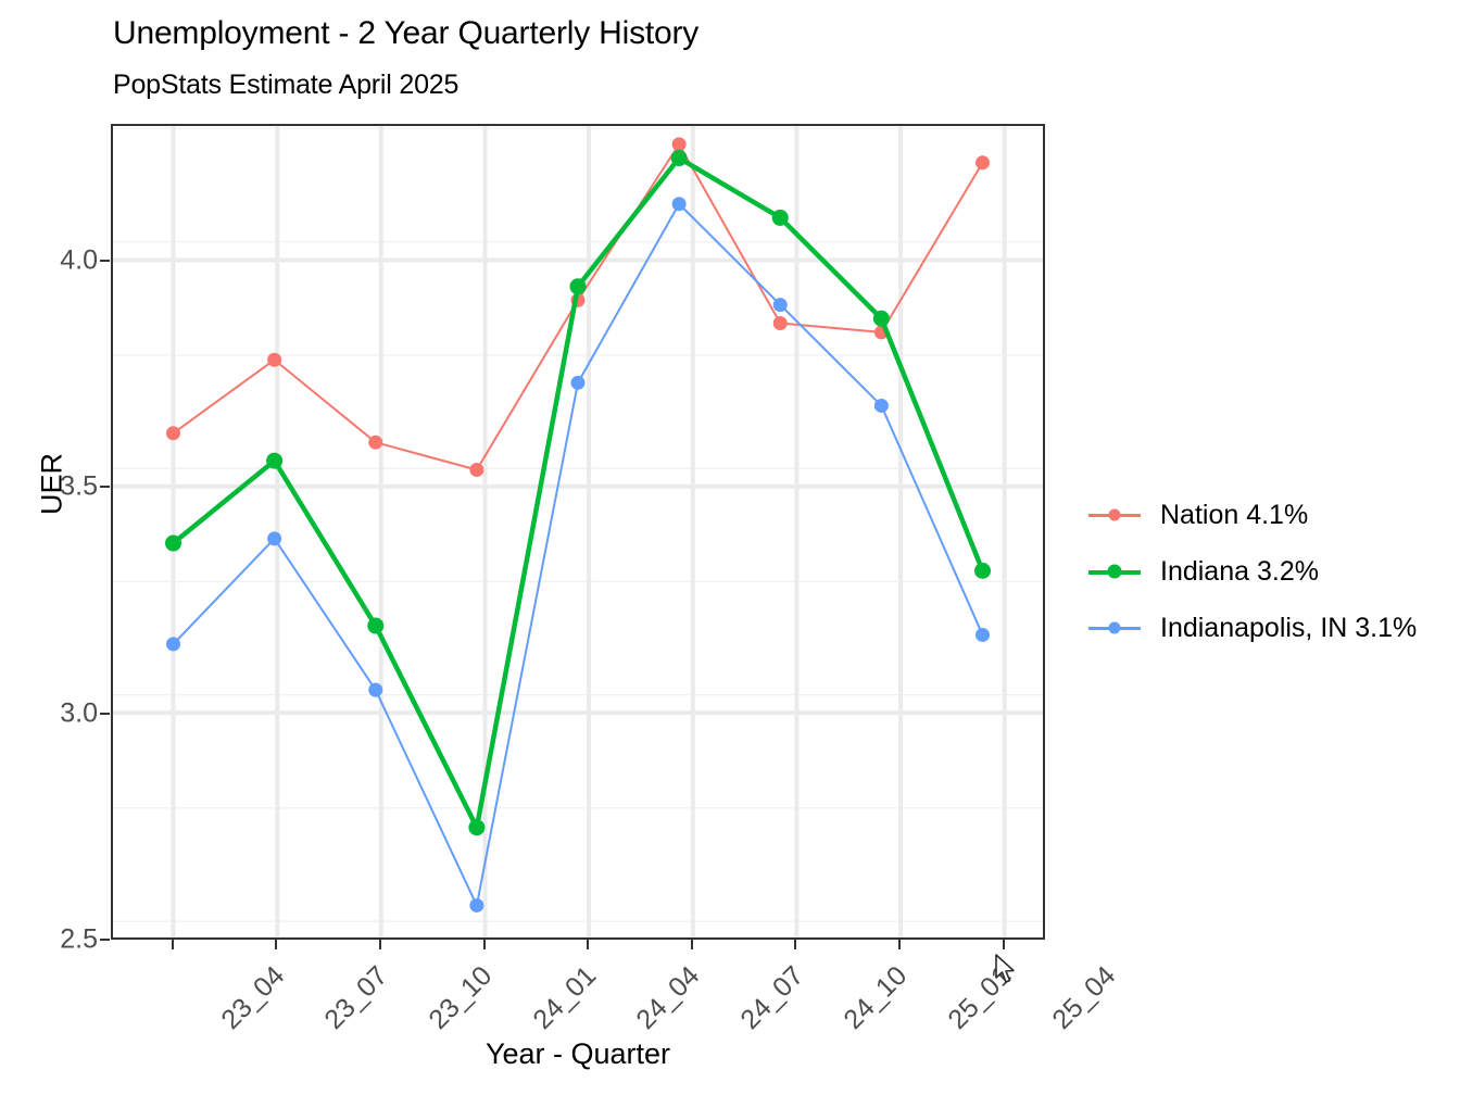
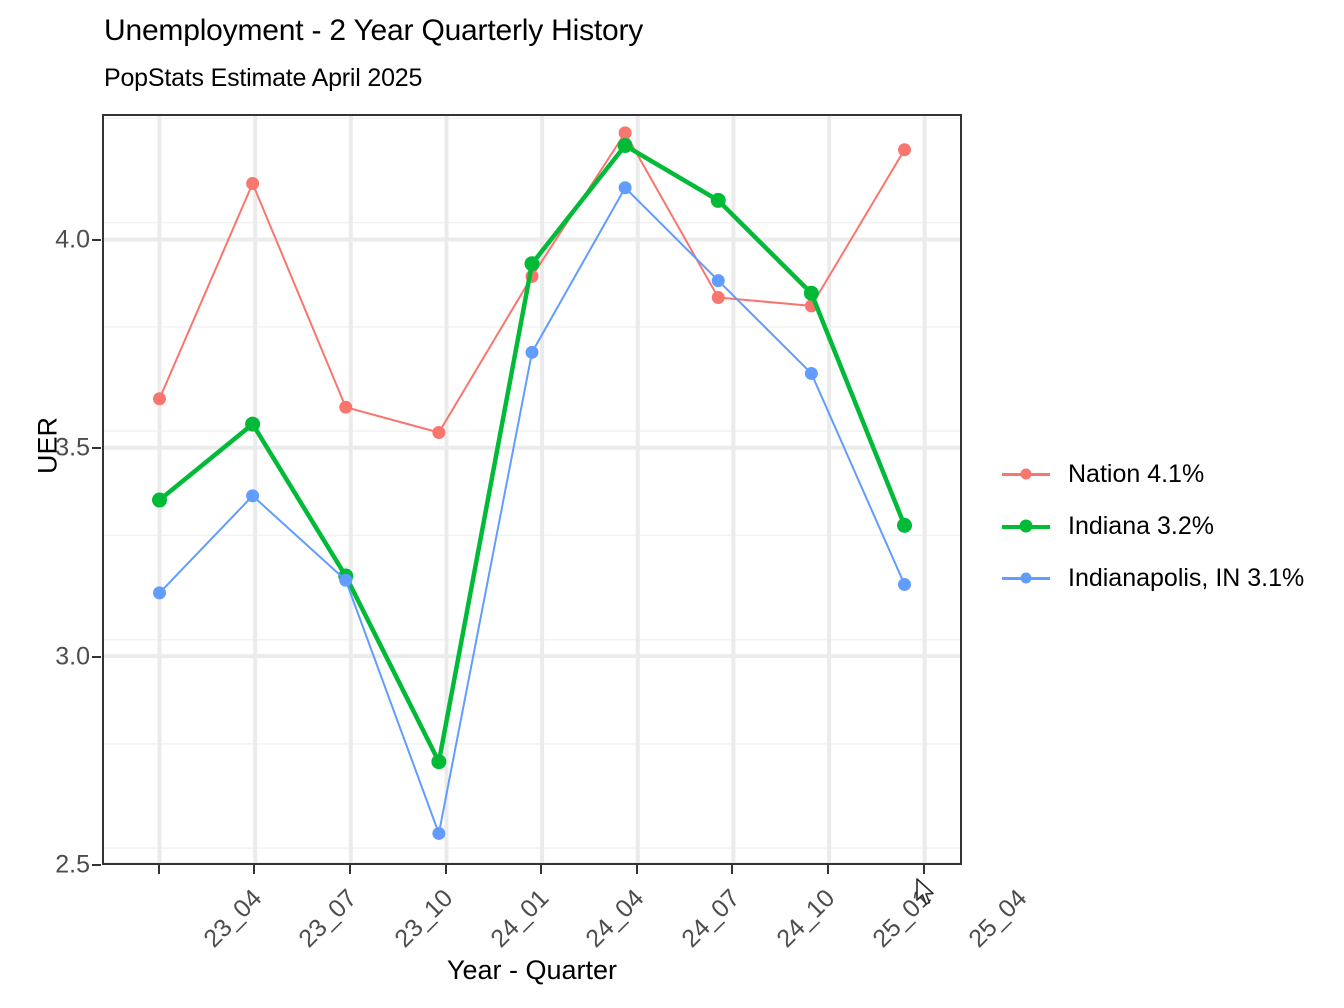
Nation 4.1%/23_07: 3.71 -> 4.06
Indianapolis, IN 3.1%/23_10: 2.99 -> 3.12
